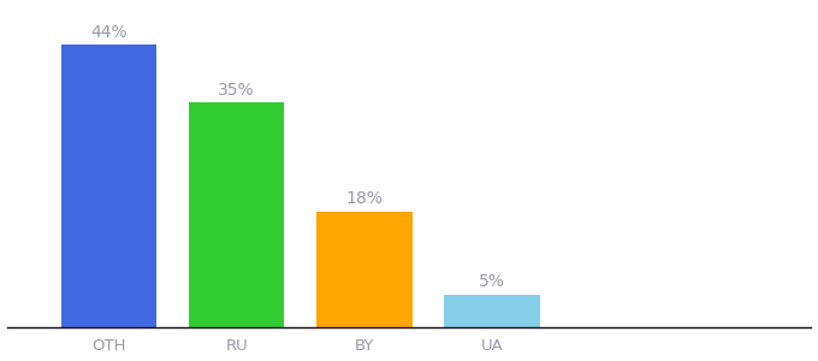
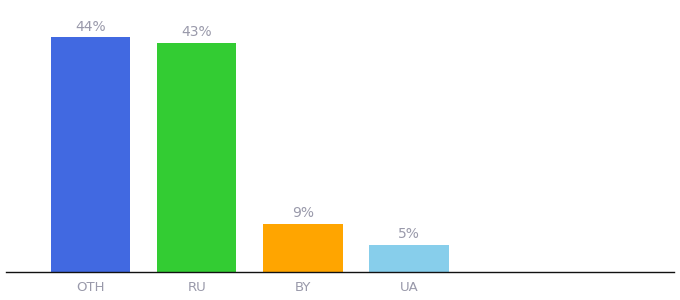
RU: 35% -> 43%
BY: 18% -> 9%
